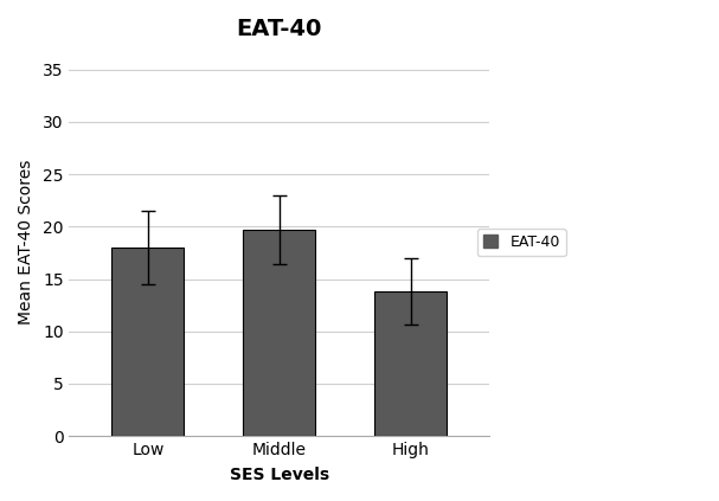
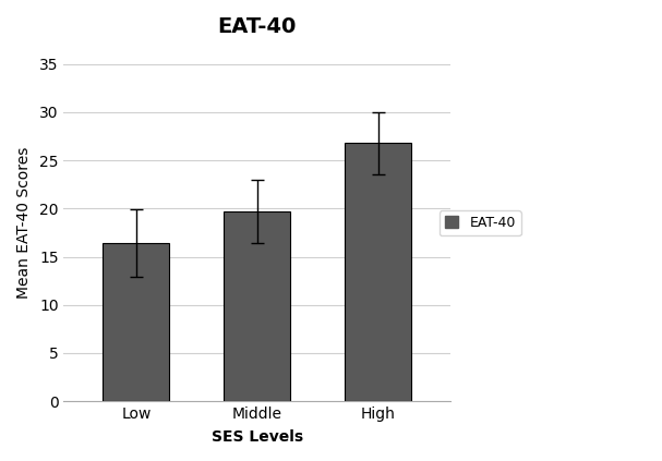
Low: 18.0 -> 16.4
High: 13.8 -> 26.8
